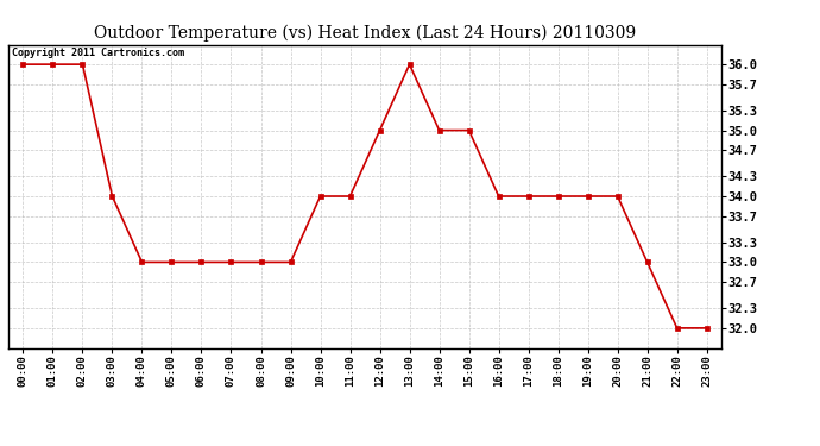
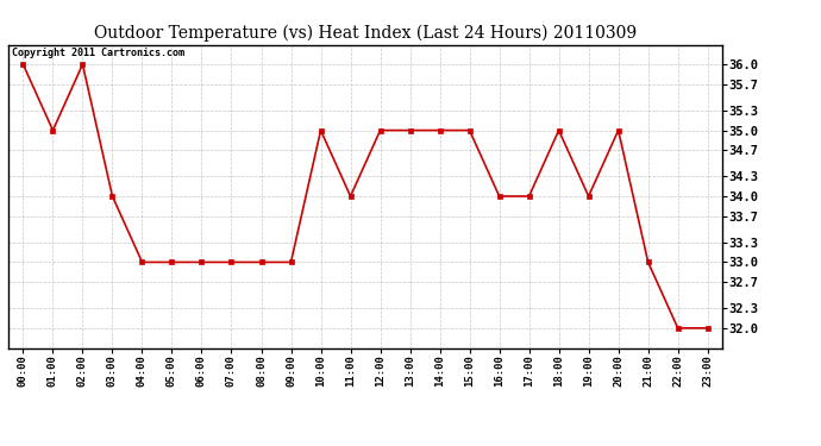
01:00: 36 -> 35
10:00: 34 -> 35
13:00: 36 -> 35
18:00: 34 -> 35
20:00: 34 -> 35
